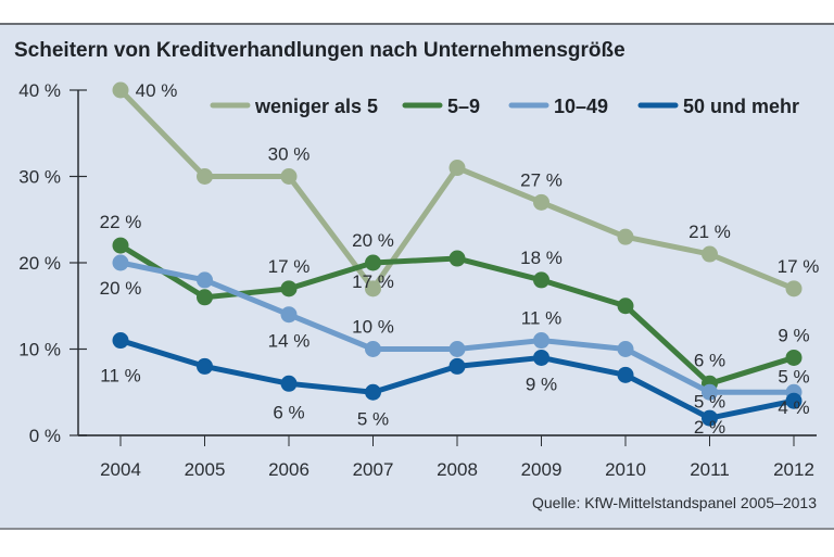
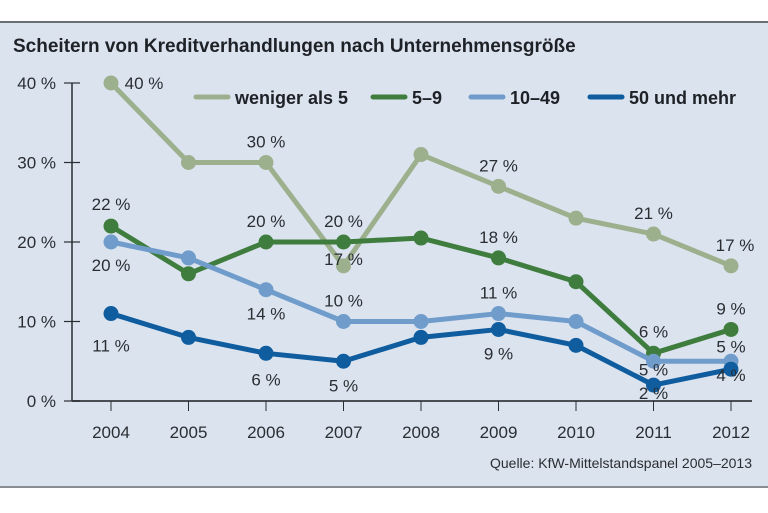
5–9/2006: 17 -> 20
